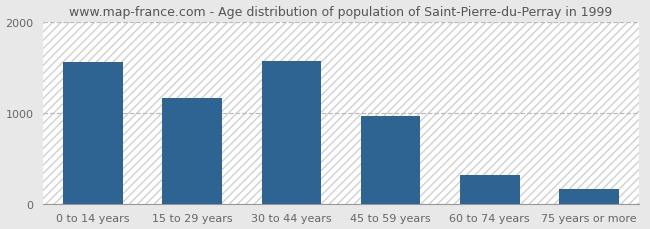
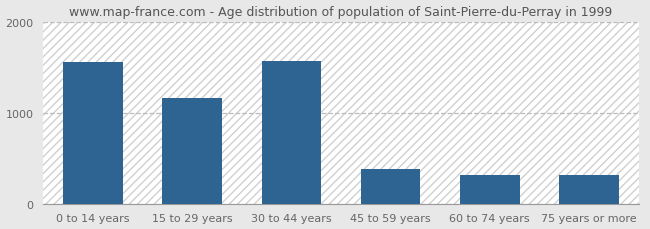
45 to 59 years: 960 -> 380
75 years or more: 160 -> 320
